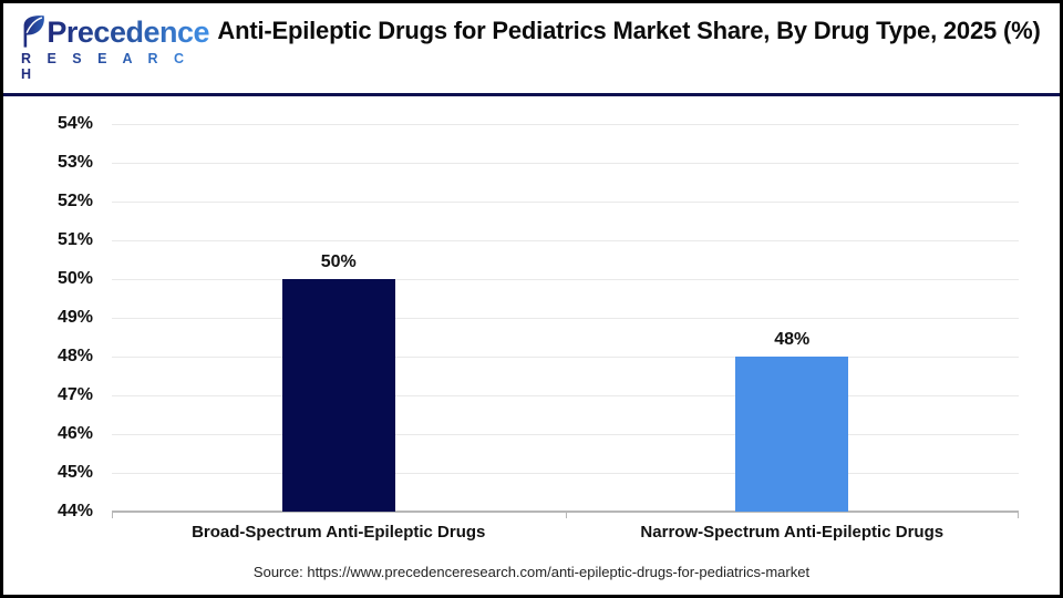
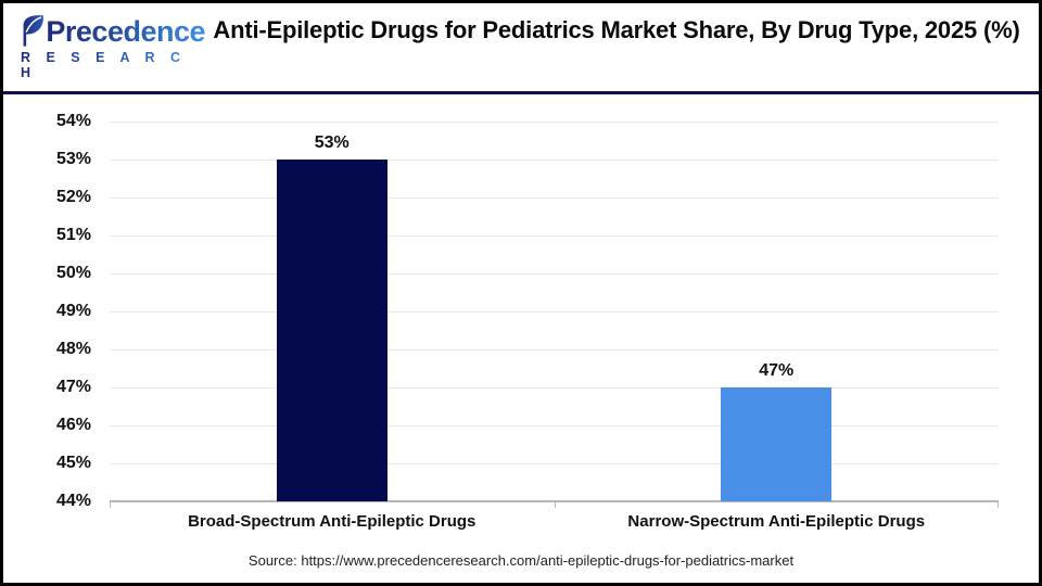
Broad-Spectrum Anti-Epileptic Drugs: 50% -> 53%
Narrow-Spectrum Anti-Epileptic Drugs: 48% -> 47%
